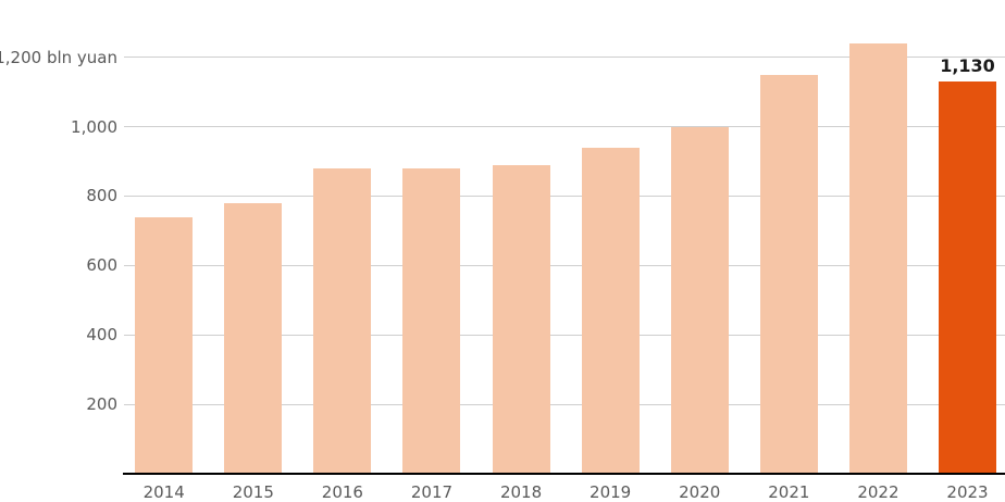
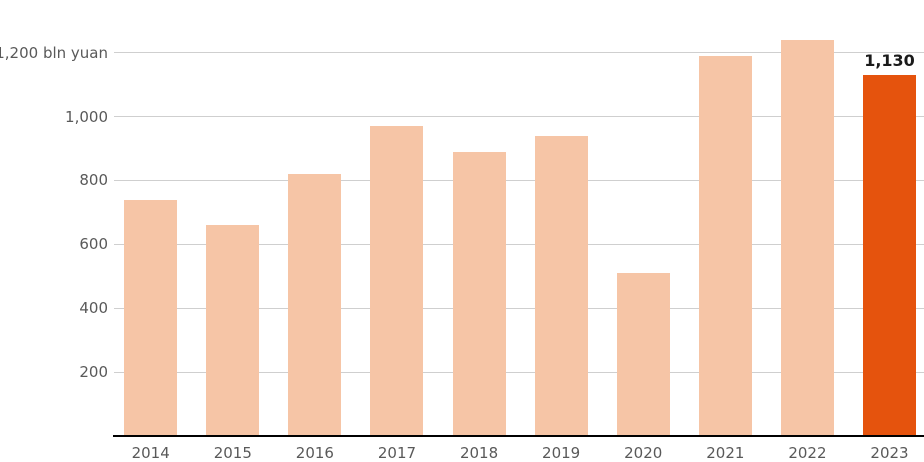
2015: 780 -> 660
2016: 880 -> 820
2017: 880 -> 970
2020: 1000 -> 510
2021: 1150 -> 1190
